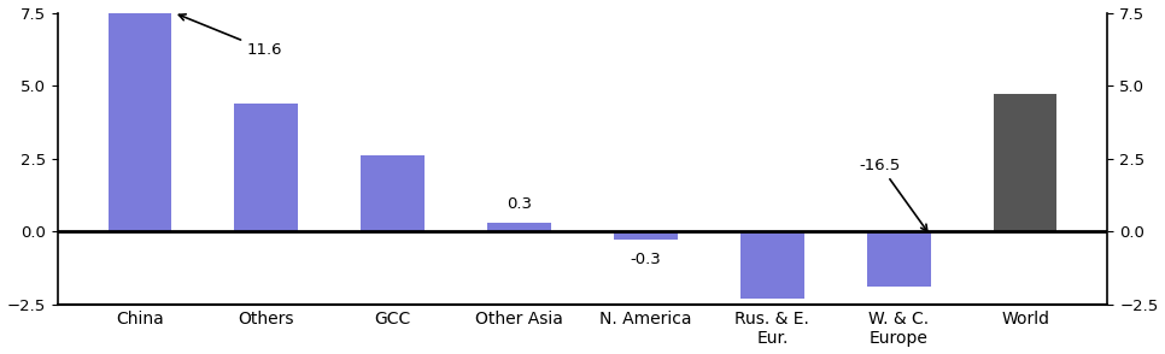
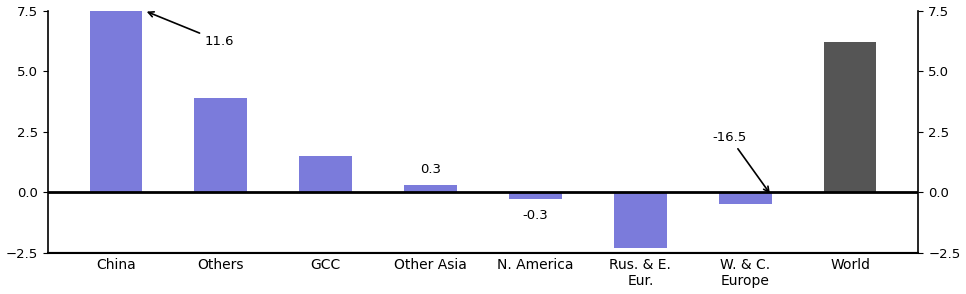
Others: 4.4 -> 3.9
GCC: 2.6 -> 1.5
W. & C. Europe: -1.9 -> -0.5
World: 4.7 -> 6.2
